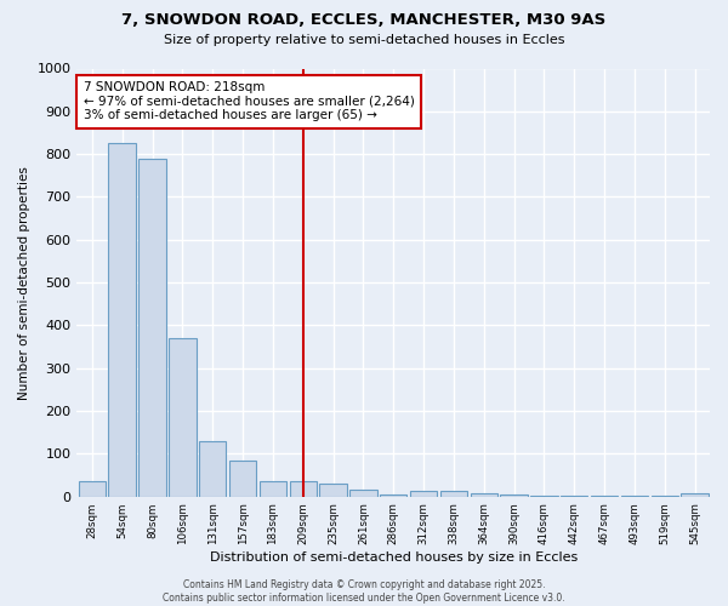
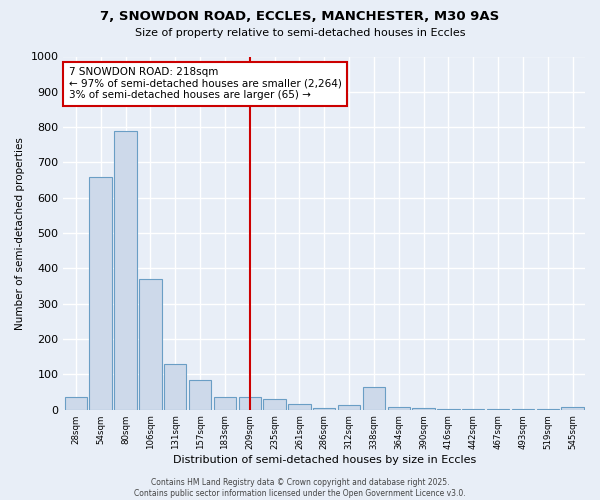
54sqm: 825 -> 660
338sqm: 14 -> 65
